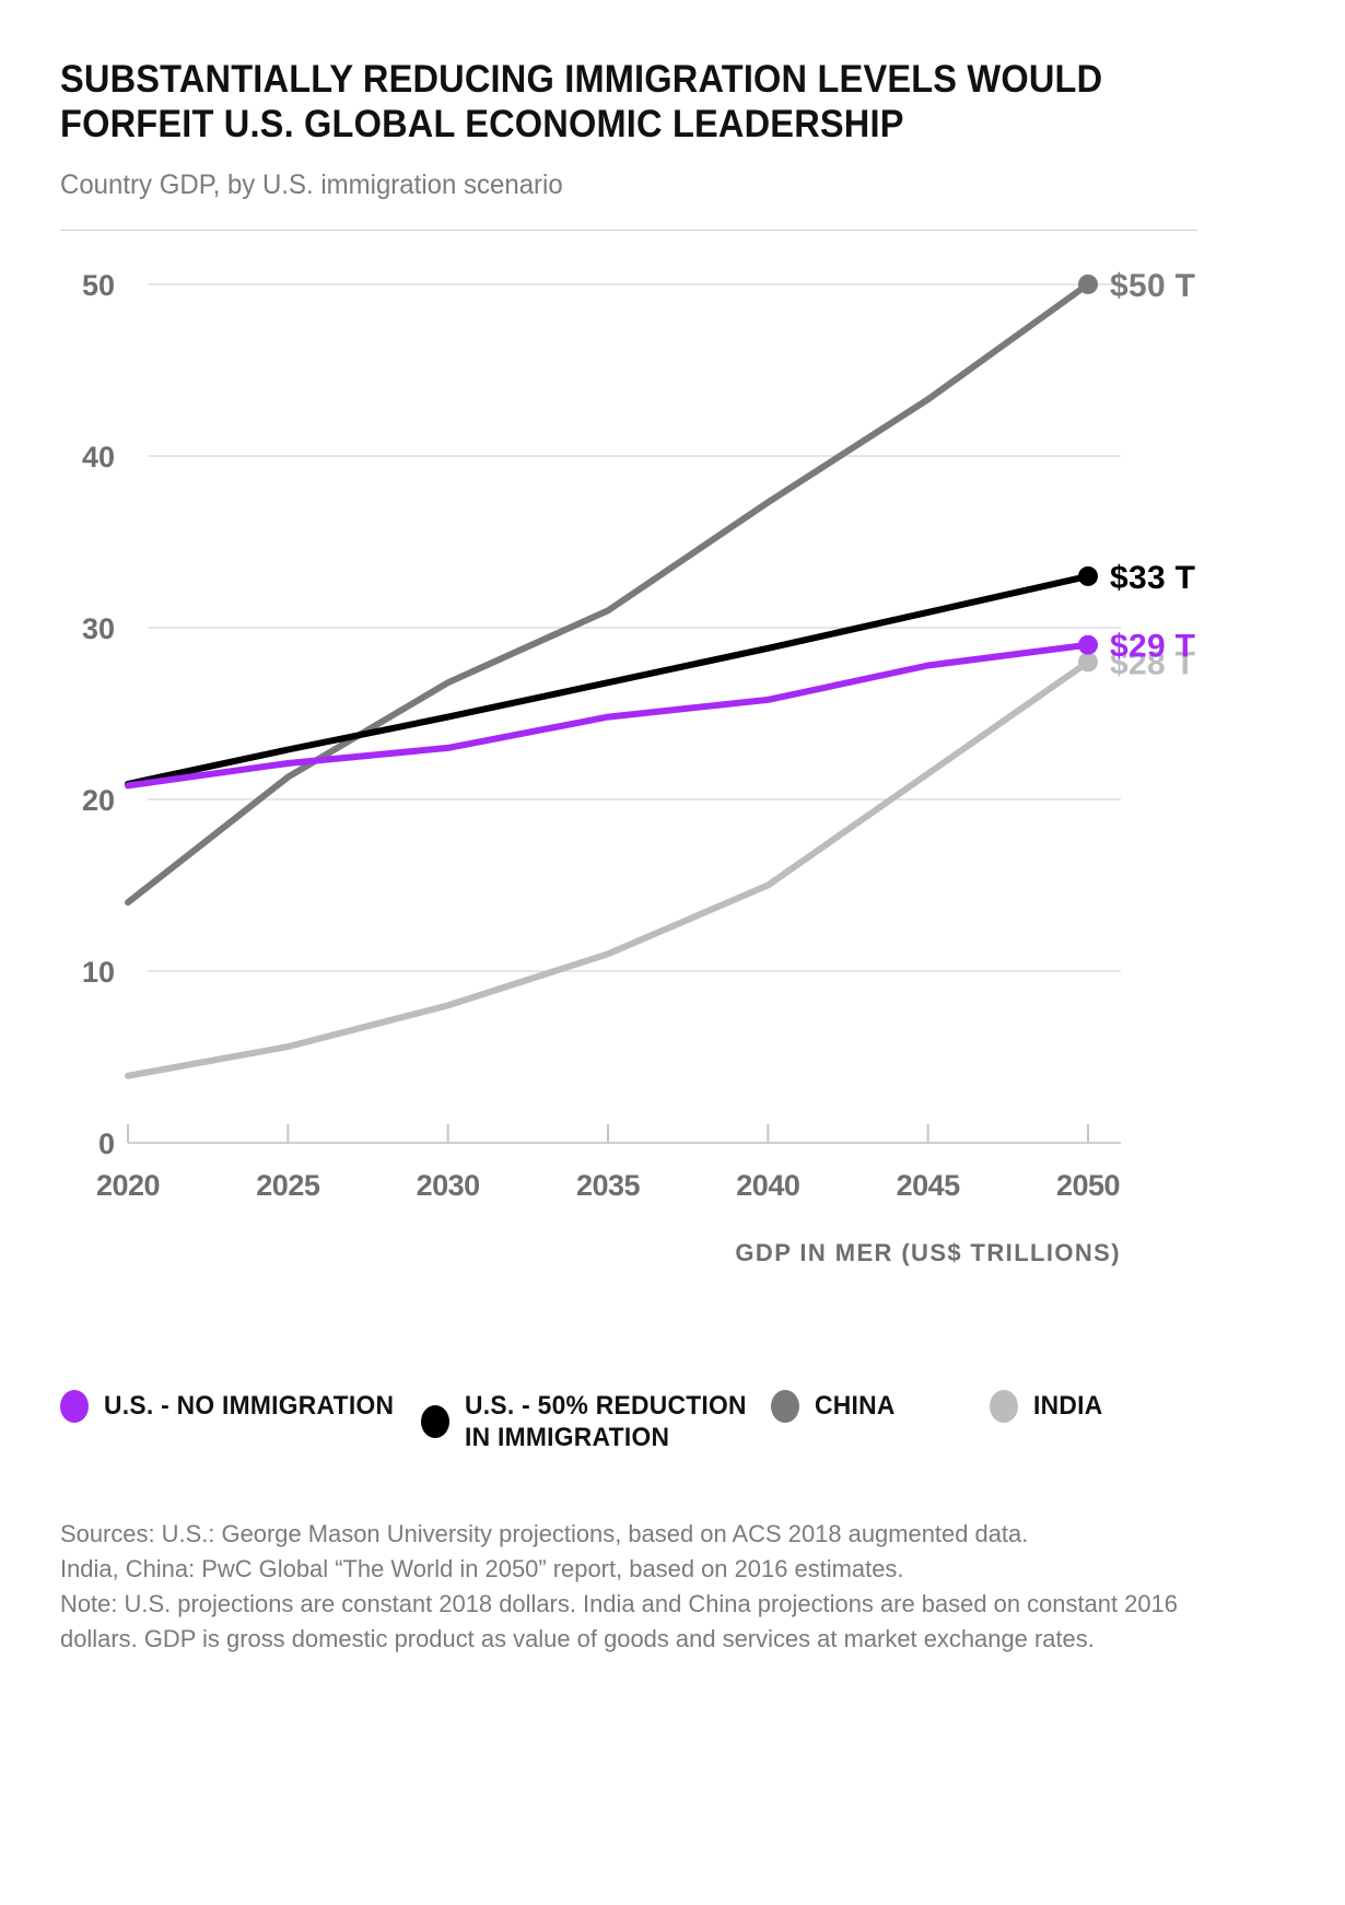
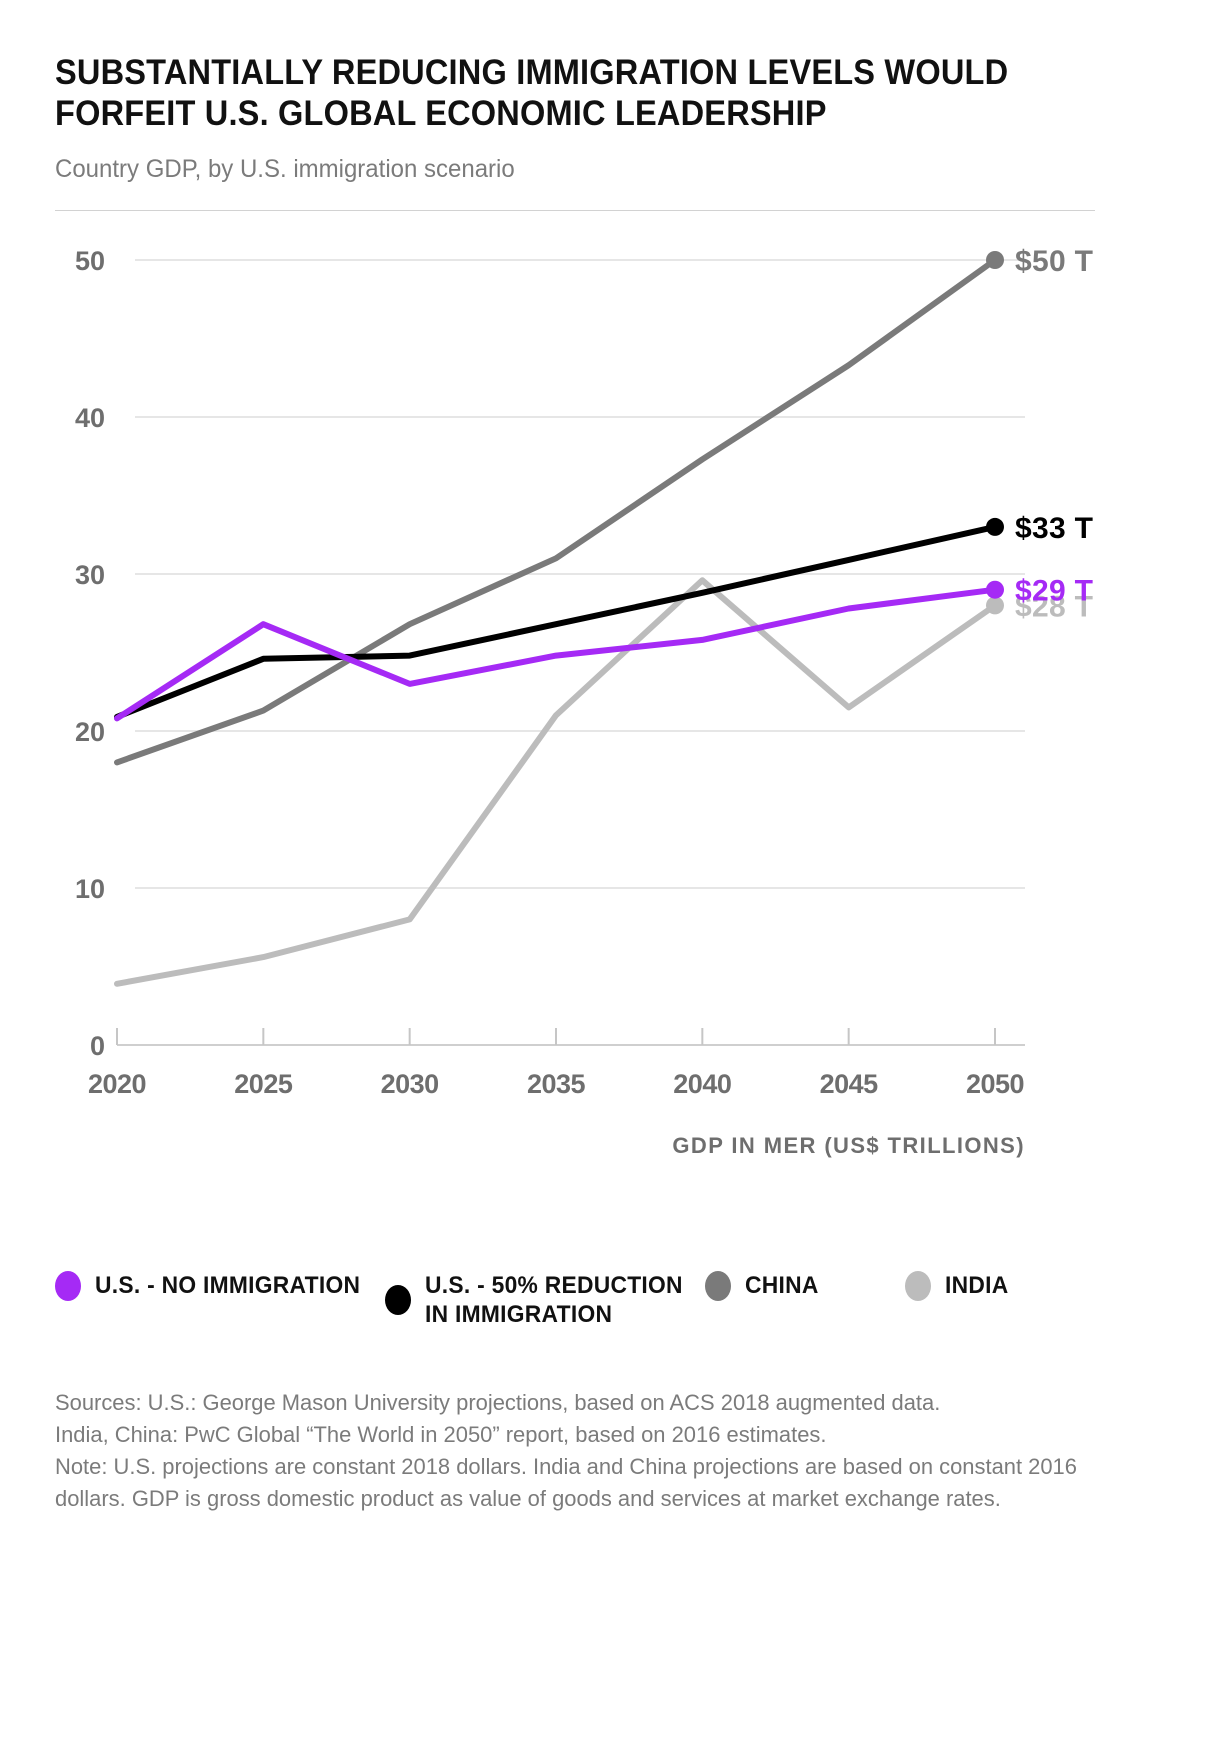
CHINA/2020: 14.0 -> 18.0
U.S. - NO IMMIGRATION/2025: 22.1 -> 26.8
U.S. - 50% REDUCTION IN IMMIGRATION/2025: 22.9 -> 24.6
INDIA/2035: 11.0 -> 21.0
INDIA/2040: 15.0 -> 29.6
